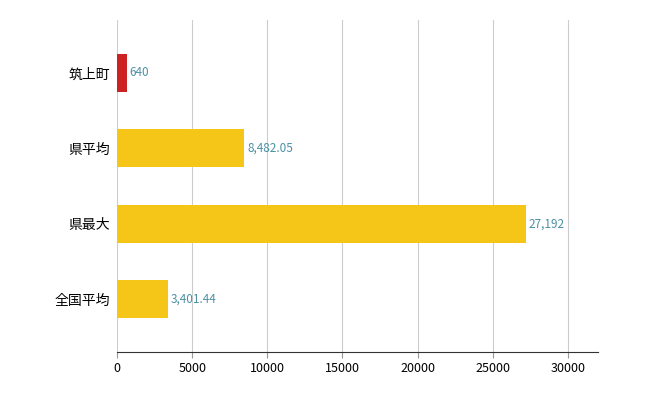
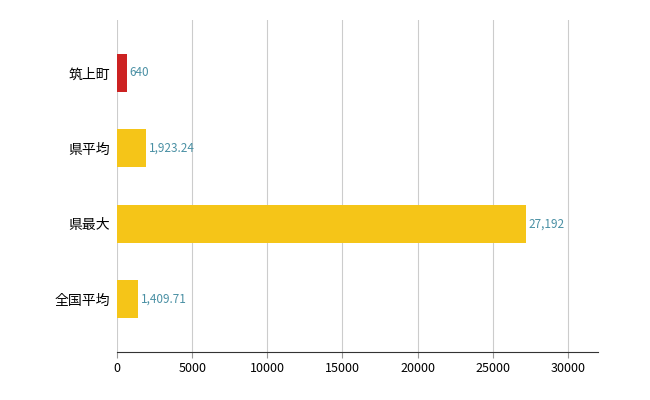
県平均: 8,482.05 -> 1,923.24
全国平均: 3,401.44 -> 1,409.71
